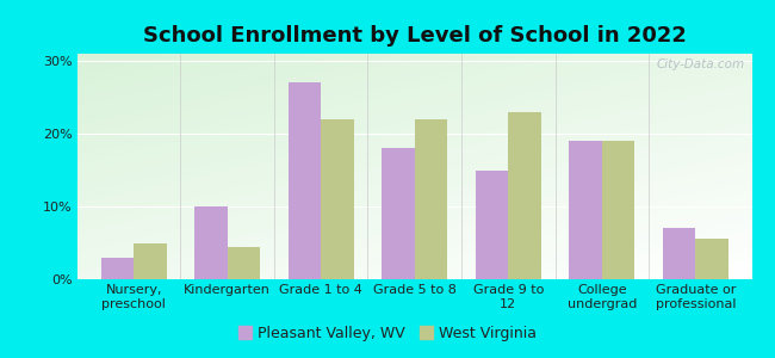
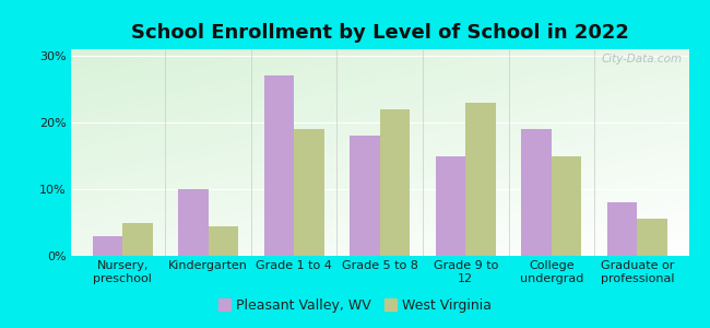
West Virginia/Grade 1 to 4: 22.0% -> 19.0%
West Virginia/College undergrad: 19.0% -> 15.0%
Pleasant Valley, WV/Graduate or professional: 7% -> 8%
